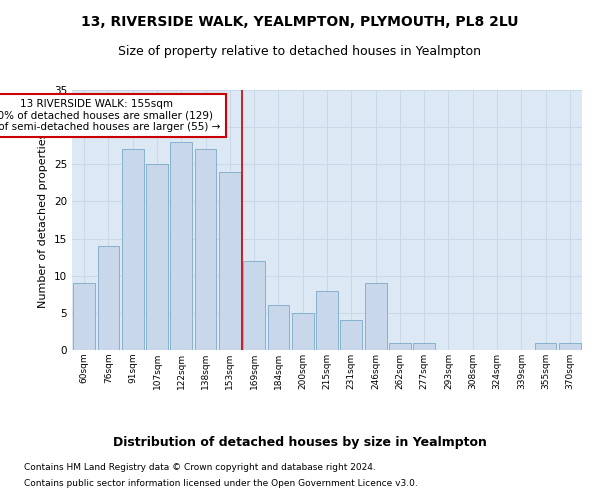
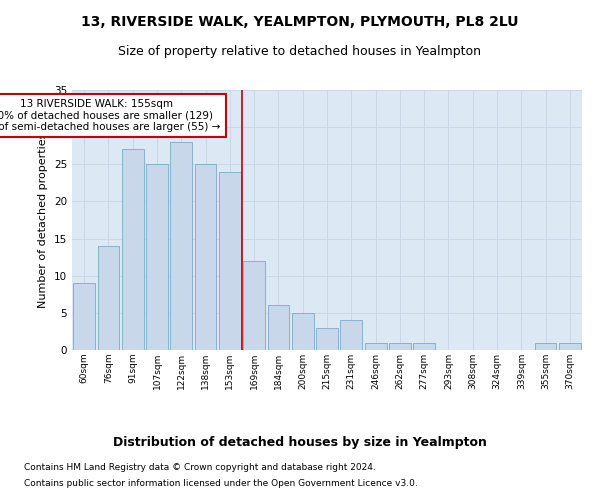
138sqm: 27 -> 25
215sqm: 8 -> 3
246sqm: 9 -> 1
